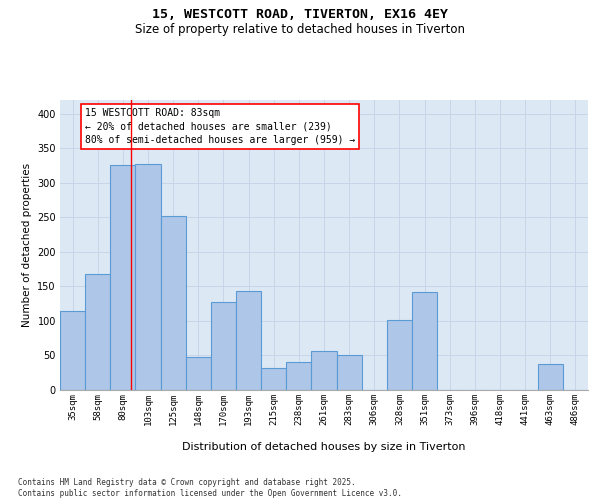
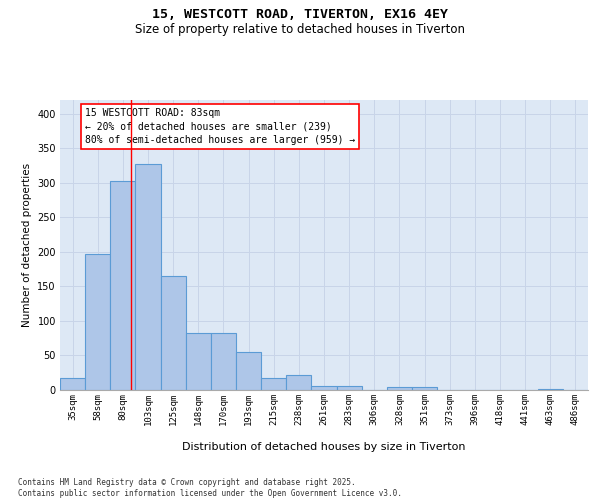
35sqm: 114 -> 18
58sqm: 168 -> 197
80sqm: 326 -> 303
125sqm: 252 -> 165
148sqm: 48 -> 82
170sqm: 128 -> 82
193sqm: 144 -> 55
215sqm: 32 -> 18
238sqm: 40 -> 22
261sqm: 56 -> 6
283sqm: 50 -> 6
328sqm: 102 -> 5
351sqm: 142 -> 5
463sqm: 38 -> 2
